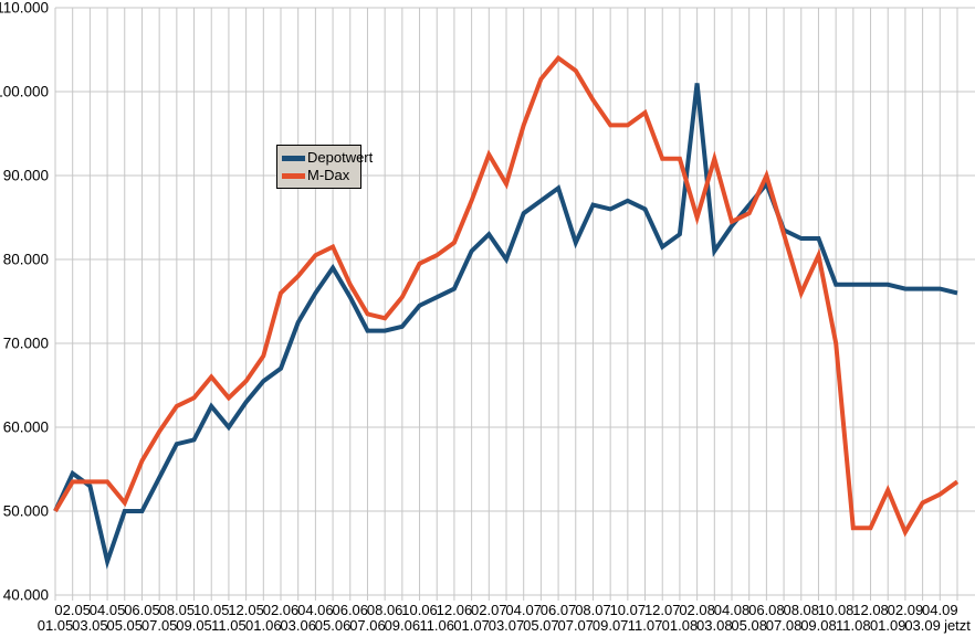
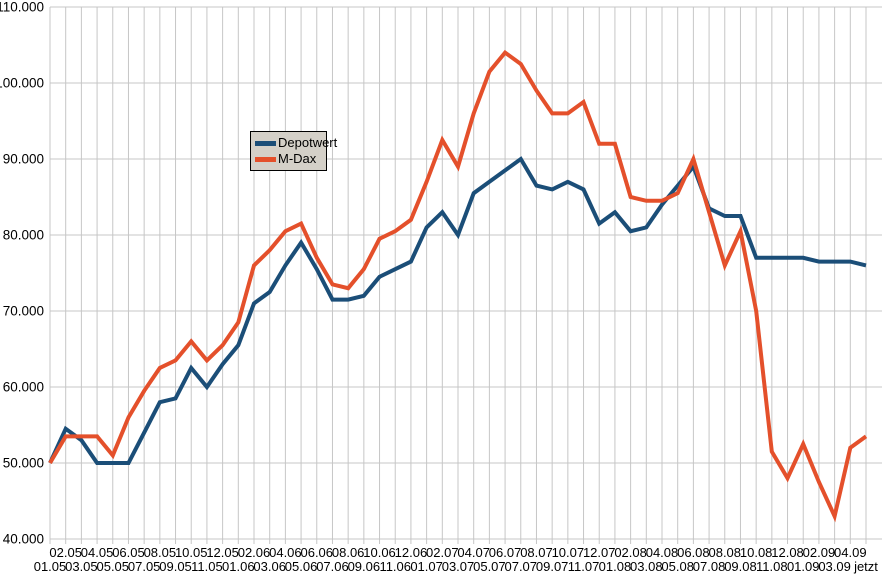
Depotwert/04.05: 44000 -> 50000
Depotwert/02.06: 67000 -> 71000
Depotwert/07.07: 82000 -> 90000
Depotwert/02.08: 101000 -> 80000
M-Dax/03.08: 92000 -> 84000
M-Dax/11.08: 48000 -> 52000
M-Dax/03.09: 51000 -> 43000
